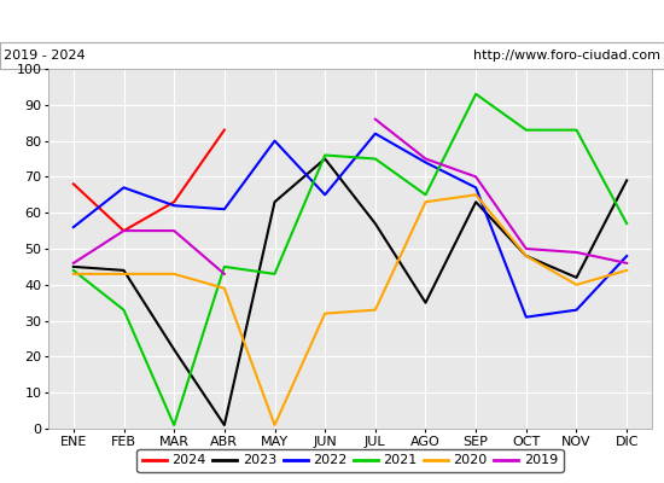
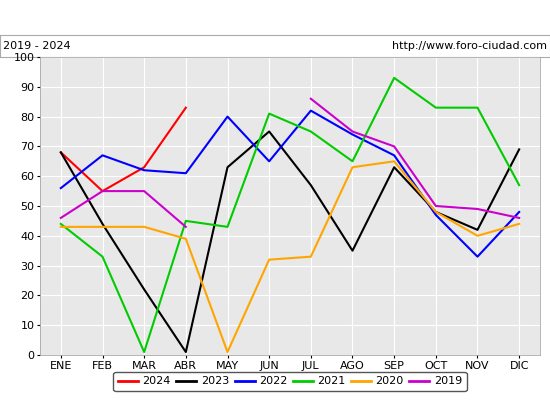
2023/ENE: 45 -> 68
2021/JUN: 76 -> 81
2022/OCT: 31 -> 47
